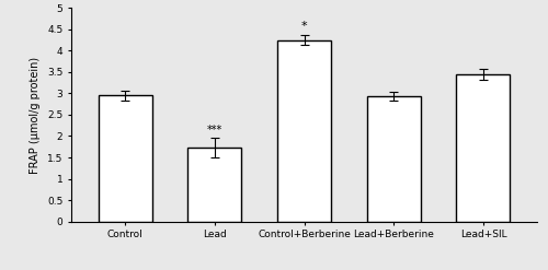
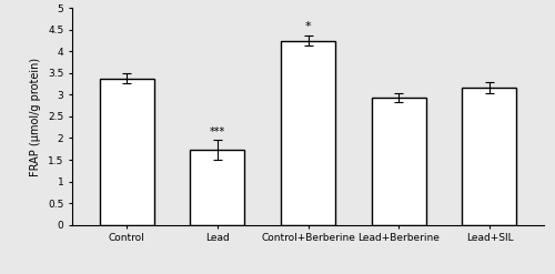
Control: 2.95 -> 3.38
Lead+SIL: 3.45 -> 3.17
